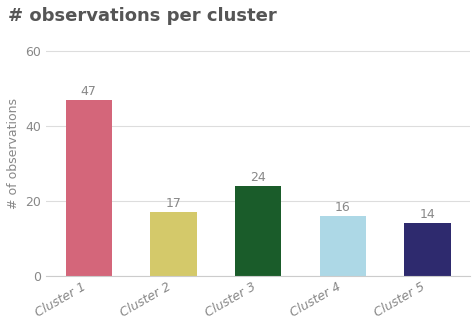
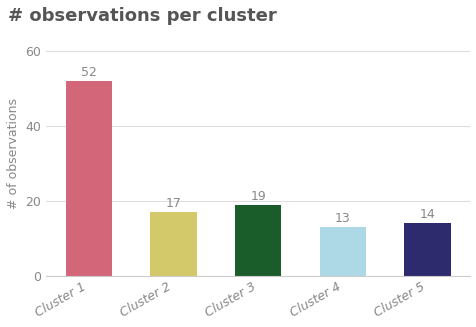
Cluster 1: 47 -> 52
Cluster 3: 24 -> 19
Cluster 4: 16 -> 13
